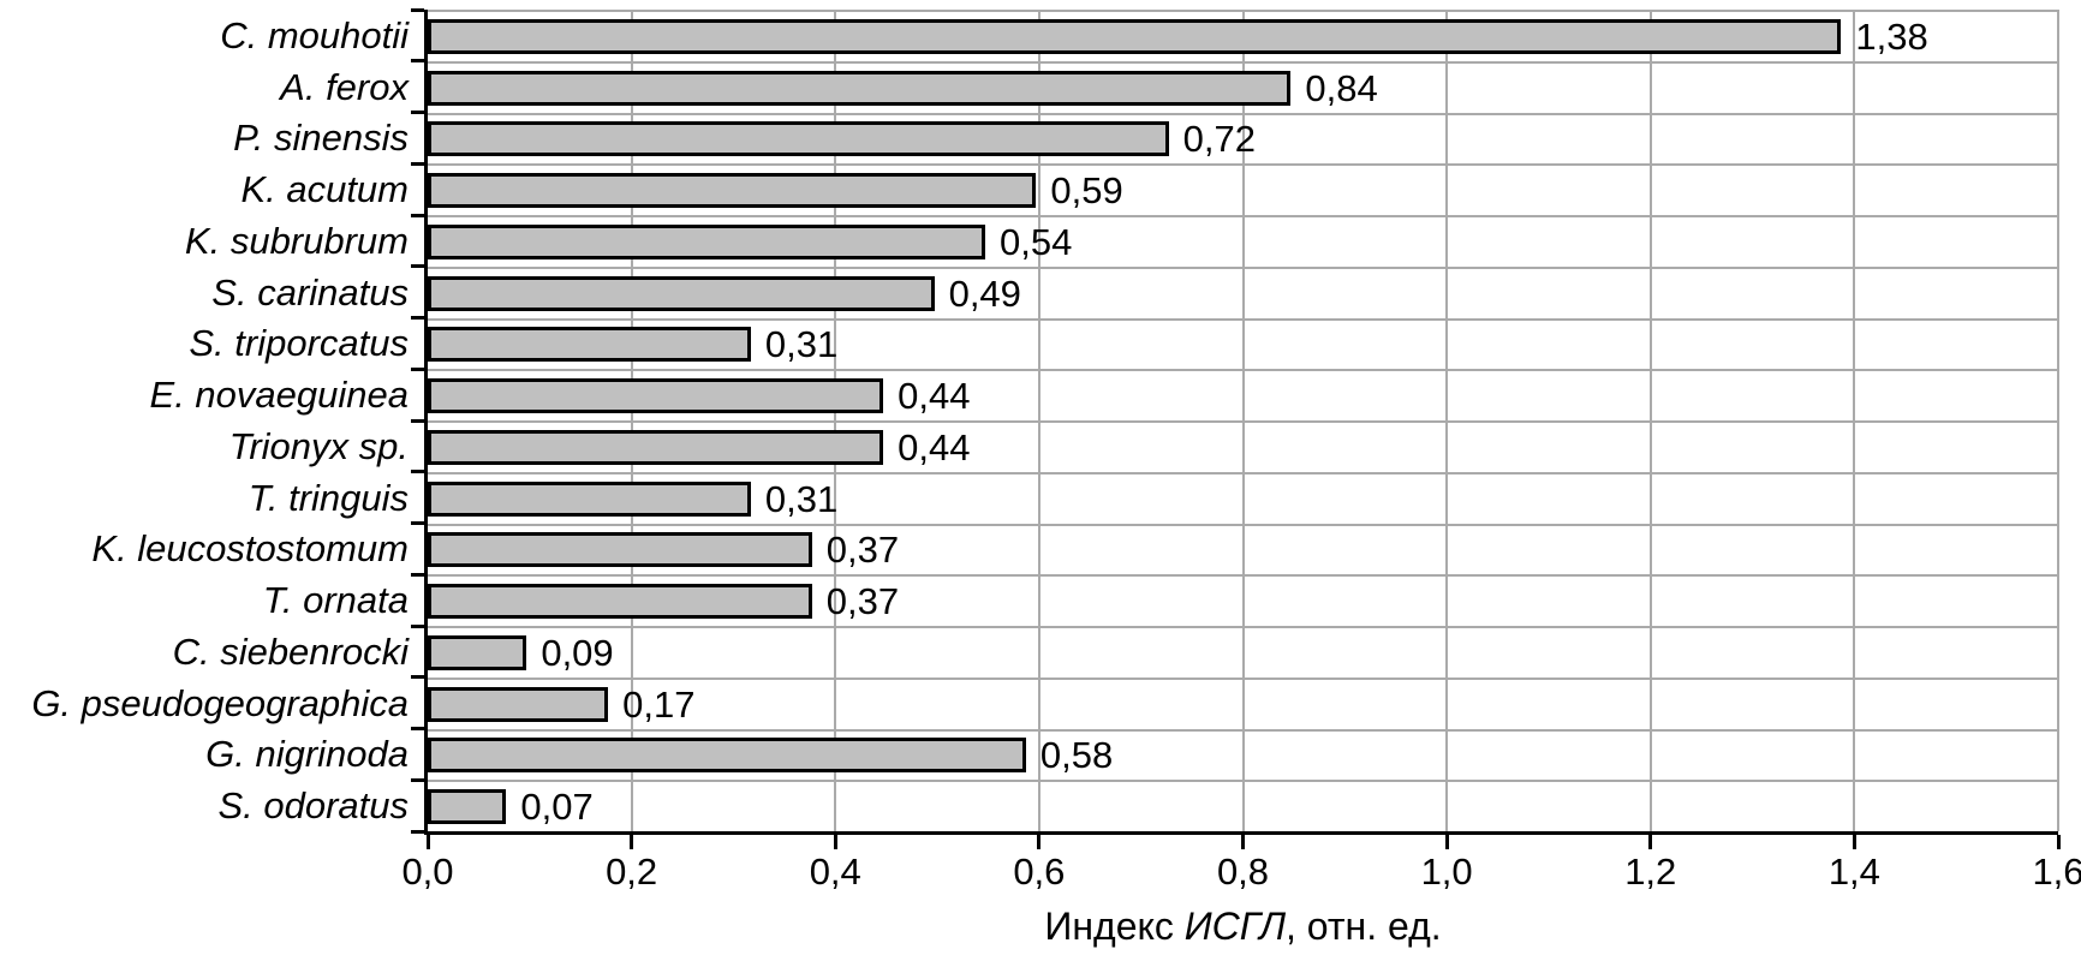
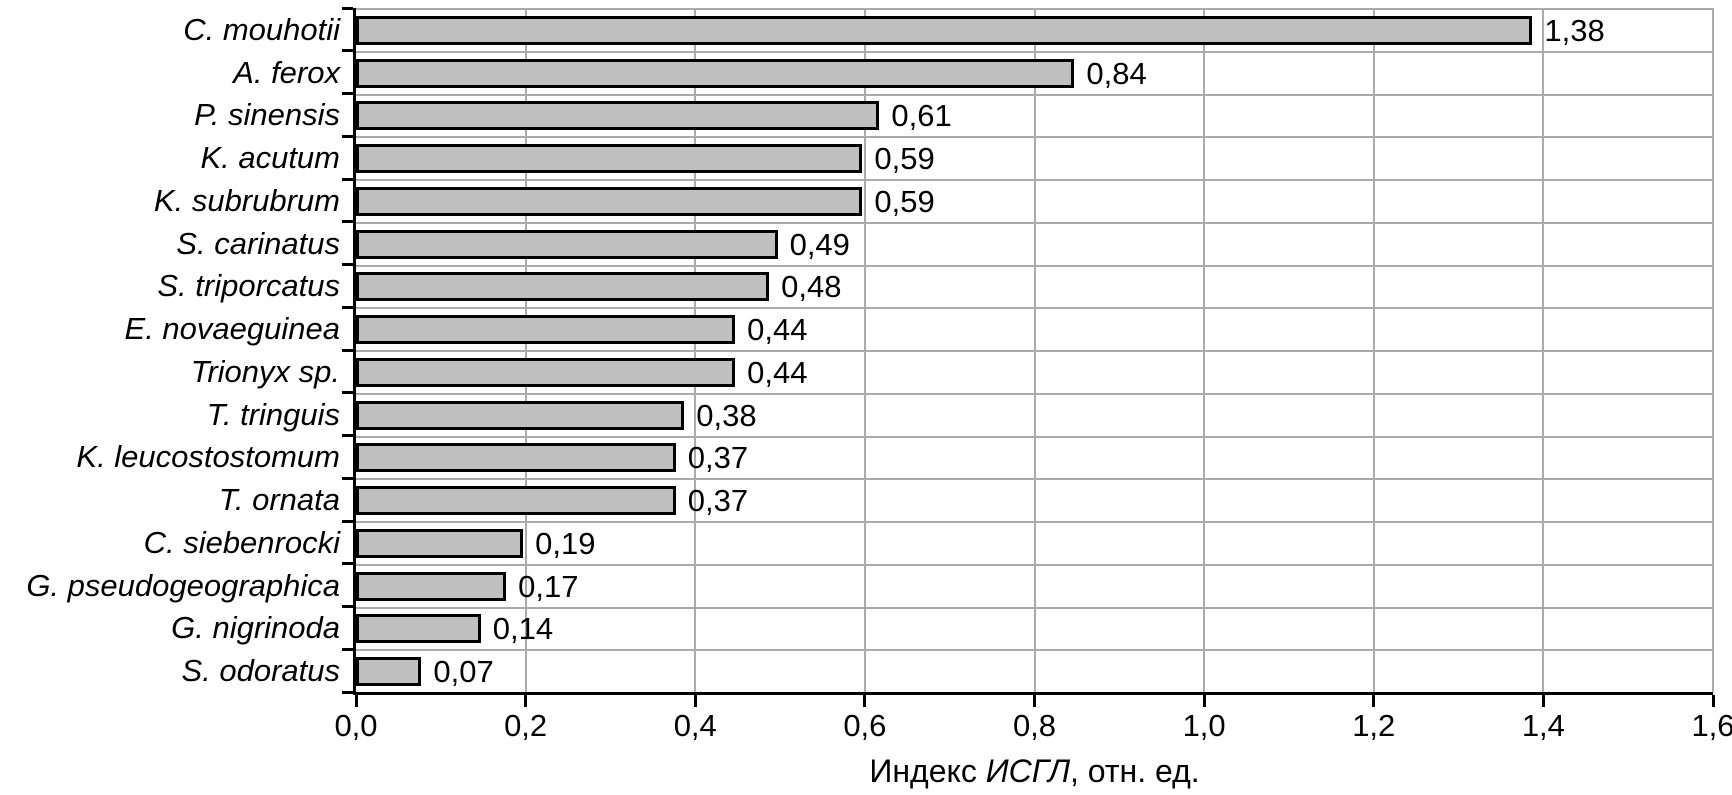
P. sinensis: 0,72 -> 0,61
K. subrubrum: 0,54 -> 0,59
S. triporcatus: 0,31 -> 0,48
T. tringuis: 0,31 -> 0,38
C. siebenrocki: 0,09 -> 0,19
G. nigrinoda: 0,58 -> 0,14
